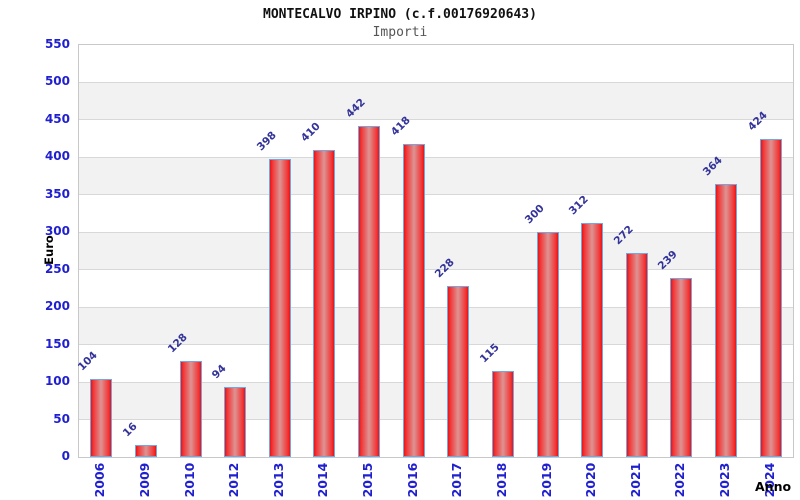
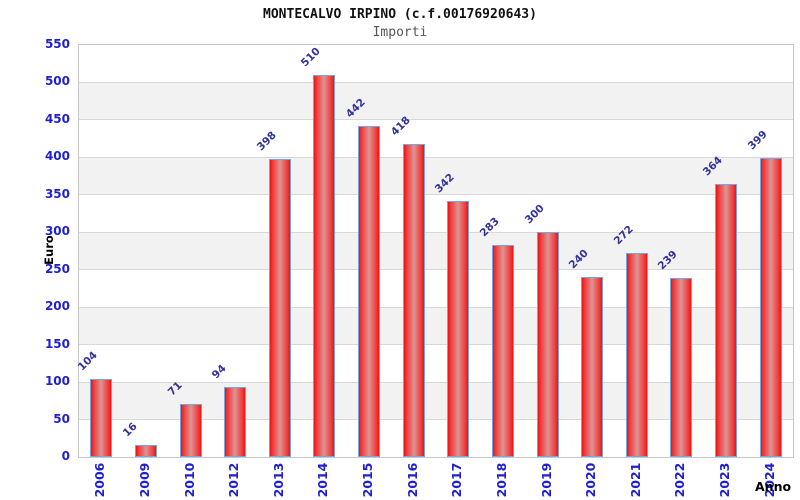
2010: 128 -> 71
2014: 410 -> 510
2017: 228 -> 342
2018: 115 -> 283
2020: 312 -> 240
2024: 424 -> 399
